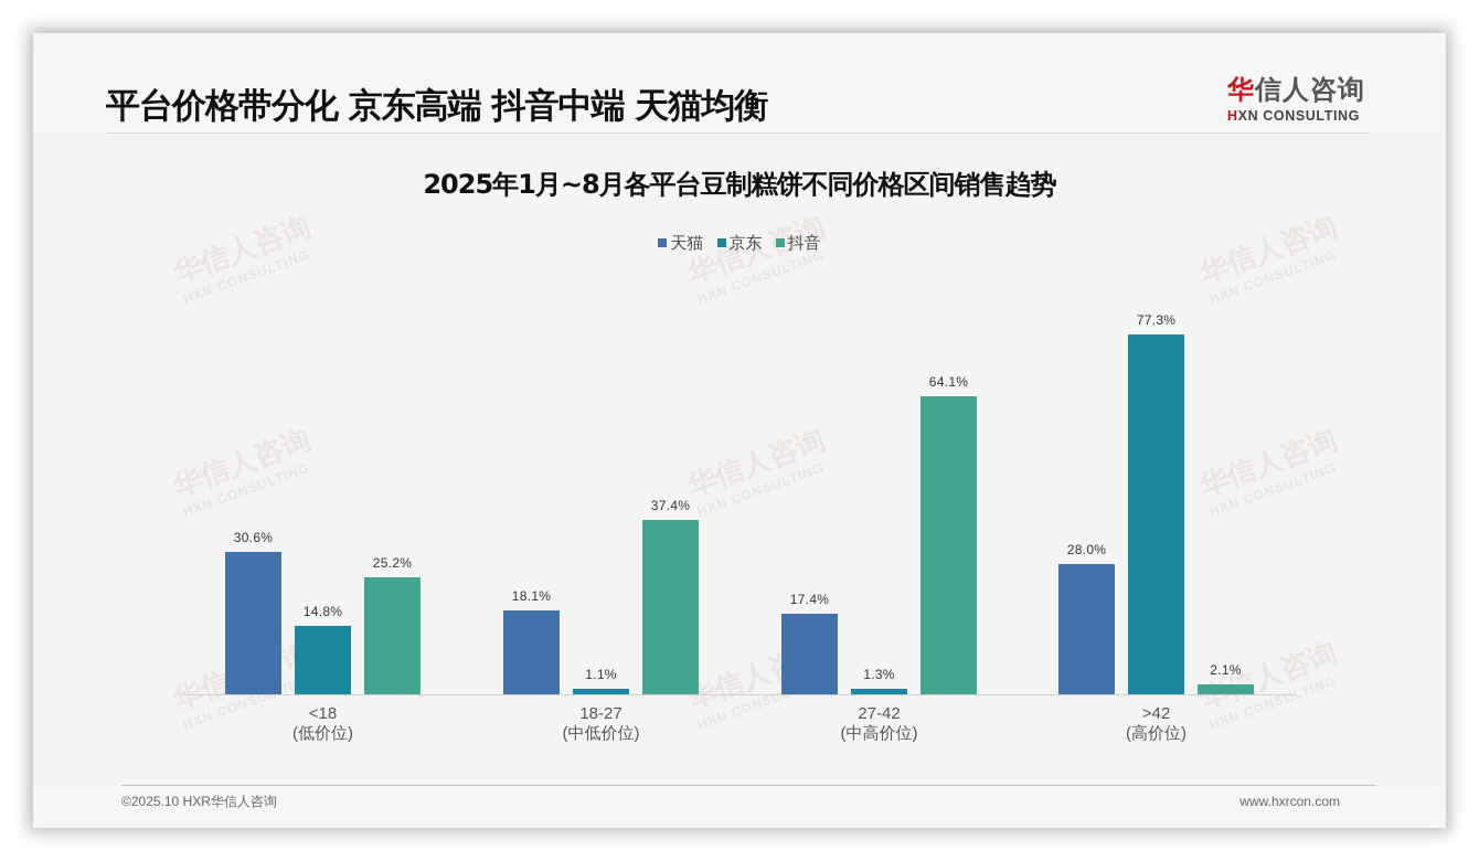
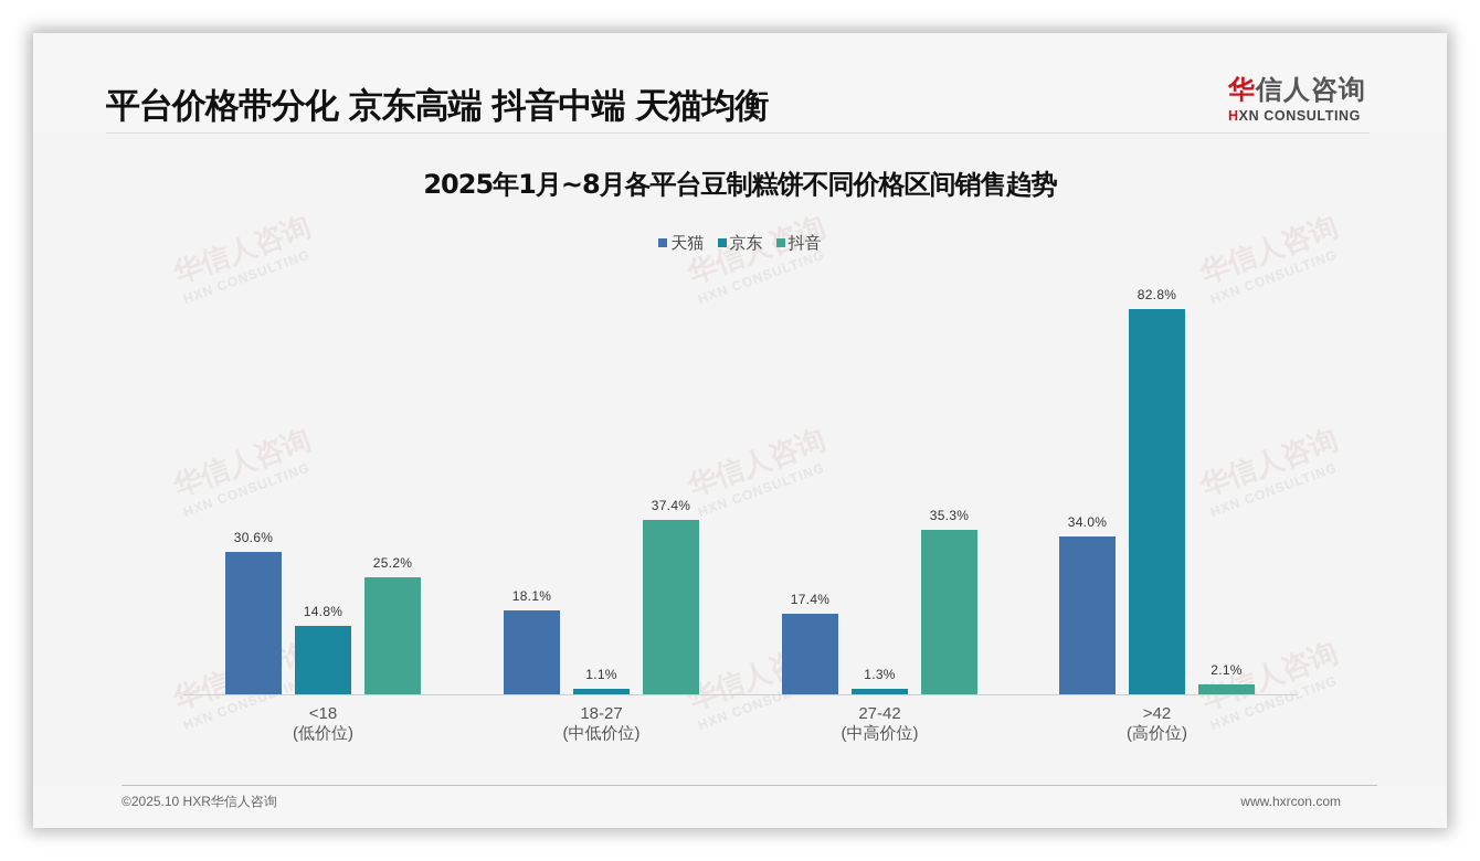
抖音/27-42 (中高价位): 64.1% -> 35.3%
天猫/>42 (高价位): 28.0% -> 34.0%
京东/>42 (高价位): 77.3% -> 82.8%
